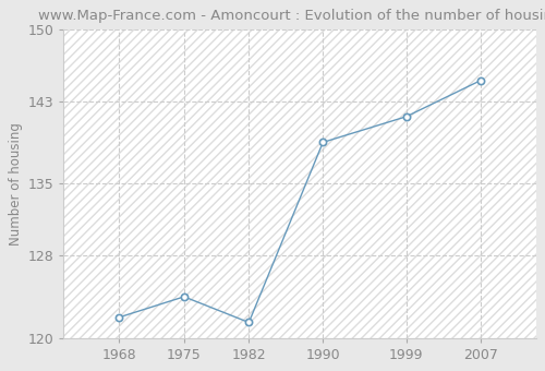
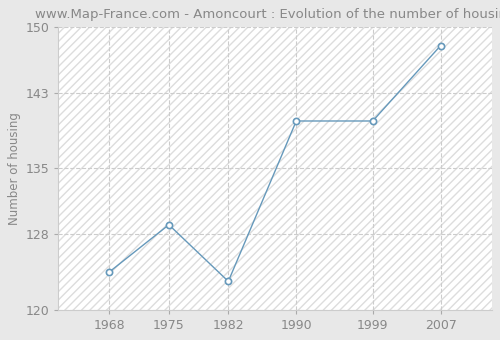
1968: 122.0 -> 124.0
1975: 124.0 -> 129.0
1982: 121.5 -> 123.0
1990: 139.0 -> 140.0
1999: 141.5 -> 140.0
2007: 145.0 -> 148.0
